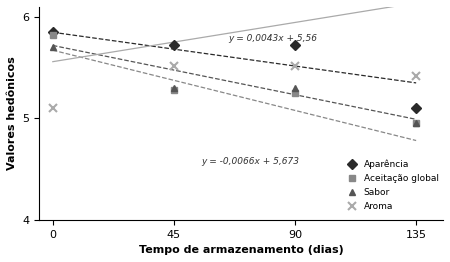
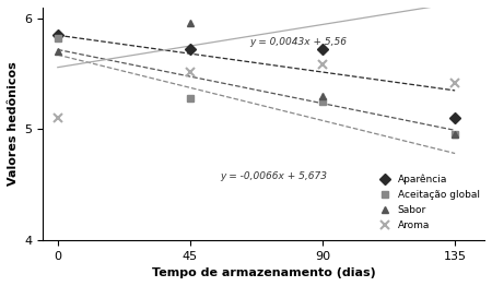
Sabor/45: 5.30 -> 5.96
Aroma/90: 5.52 -> 5.59
